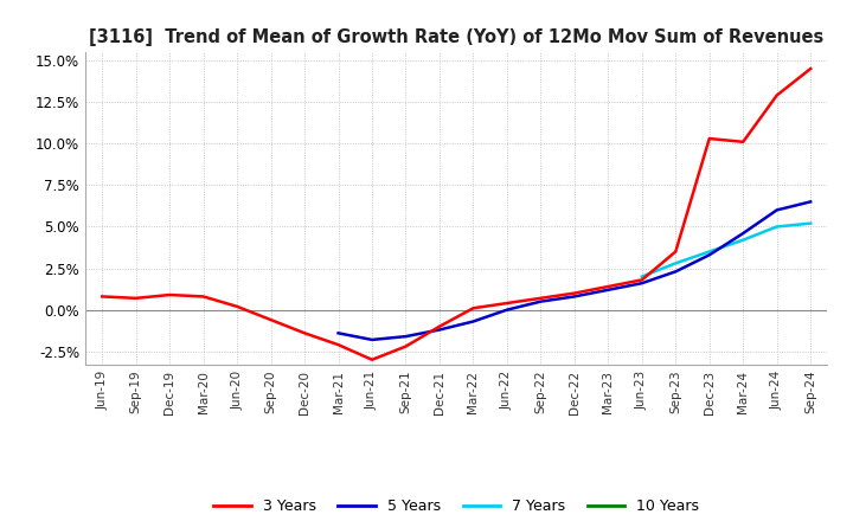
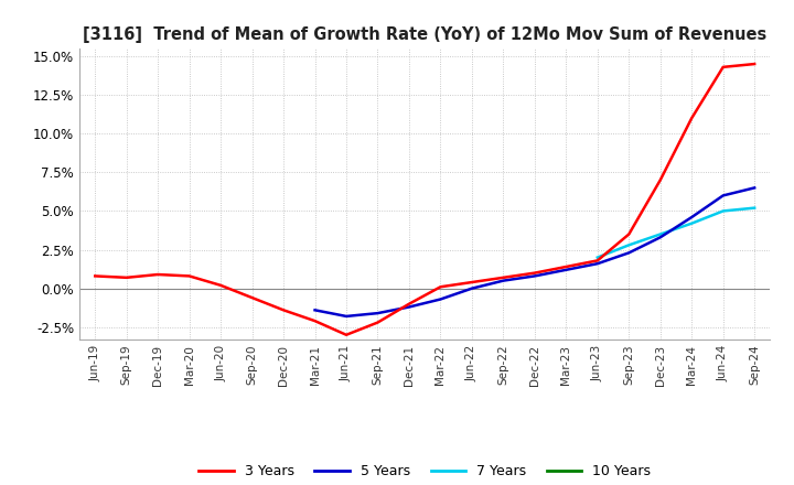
3 Years/Dec-23: 10.3% -> 7.0%
3 Years/Mar-24: 10.1% -> 11.0%
3 Years/Jun-24: 12.9% -> 14.3%
